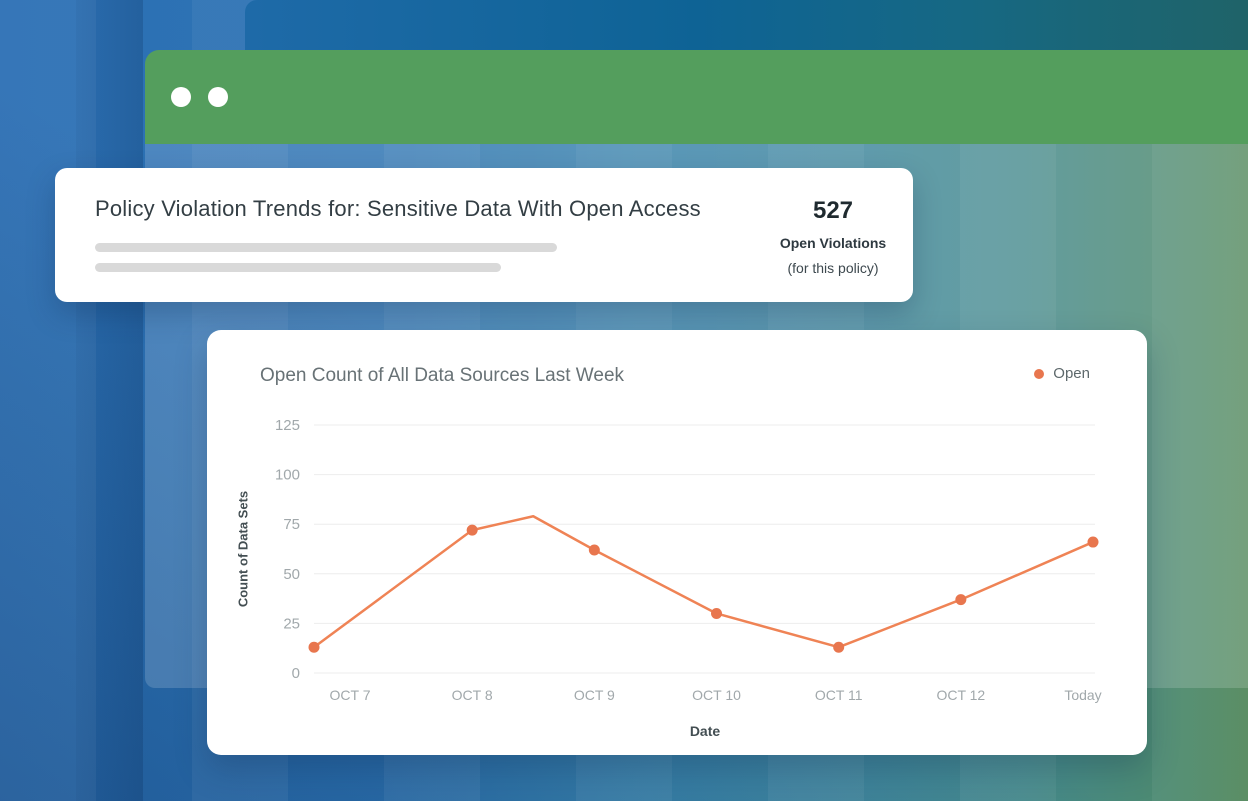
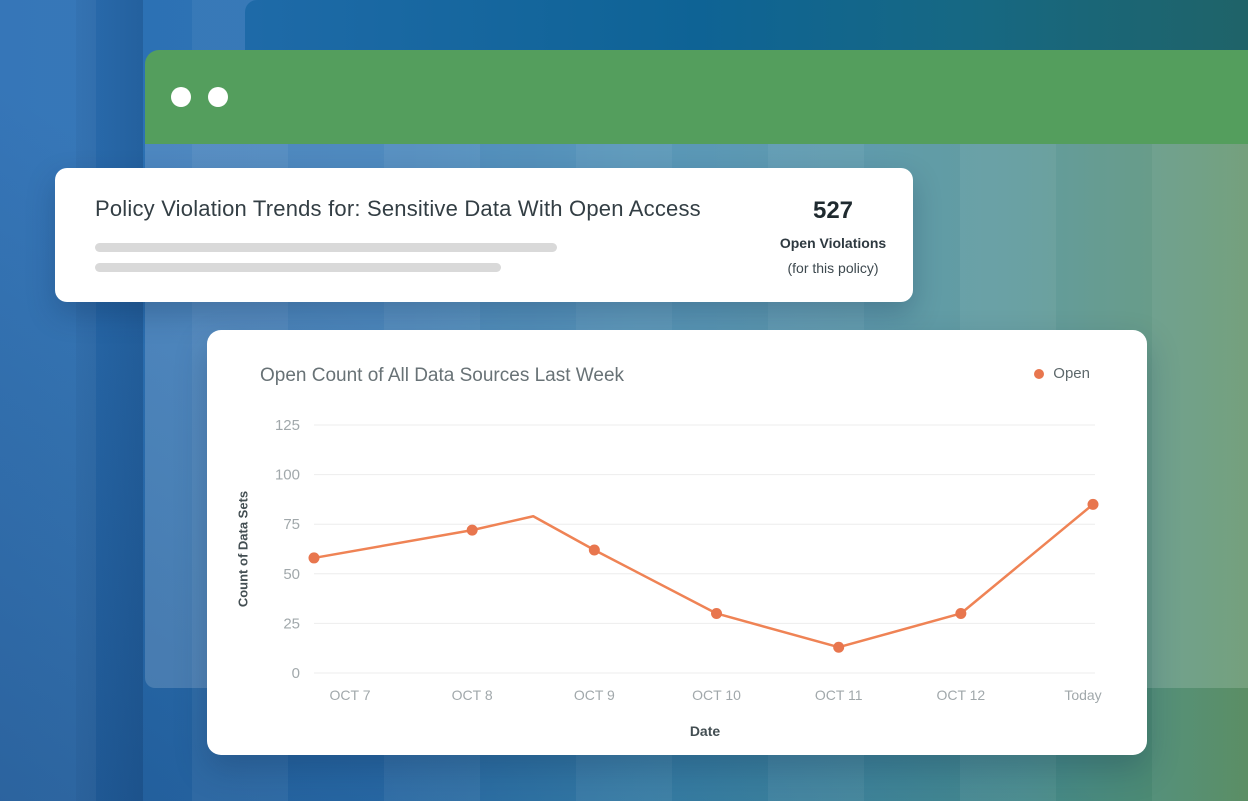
OCT 7: 13 -> 58
OCT 12: 37 -> 30
Today: 66 -> 85
